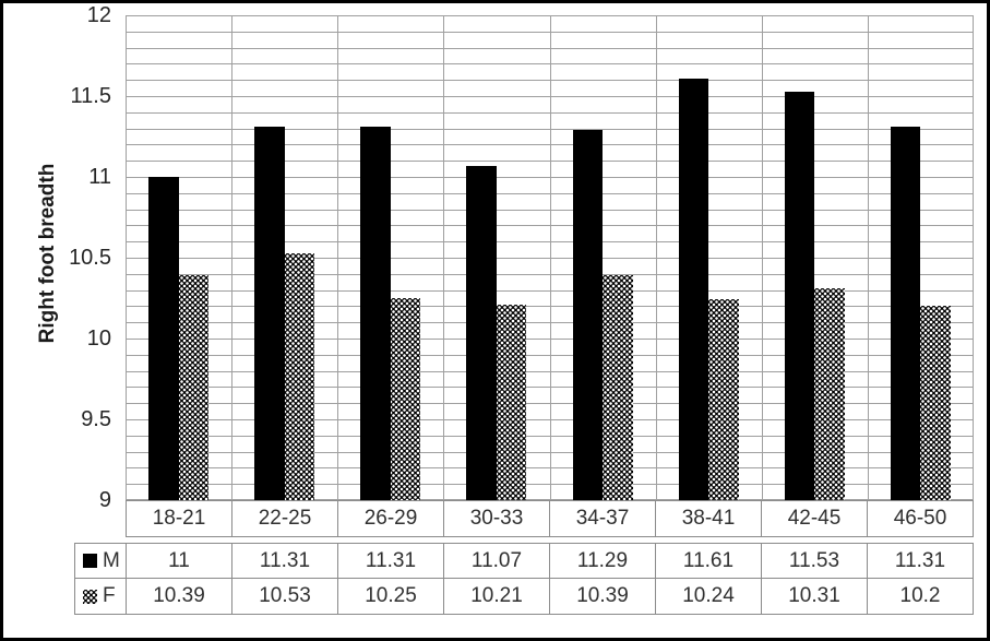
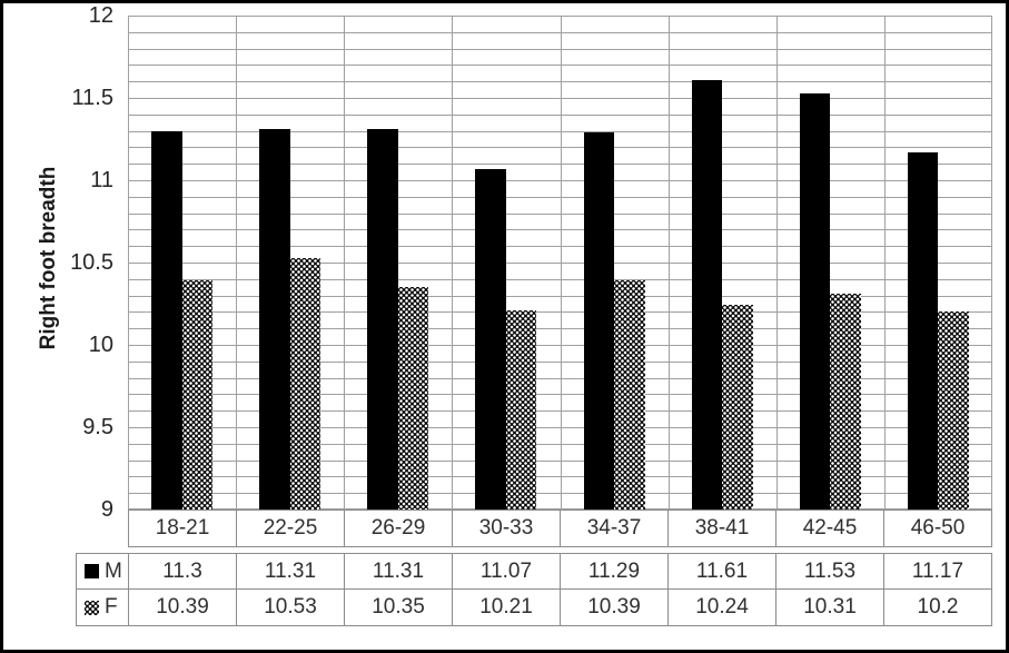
M/18-21: 11 -> 11.3
F/26-29: 10.25 -> 10.35
M/46-50: 11.31 -> 11.17
